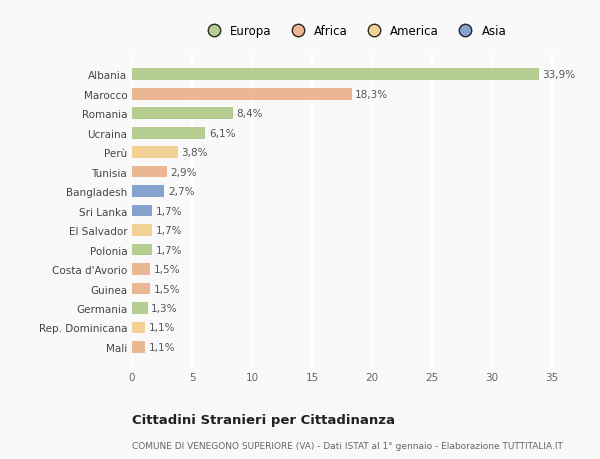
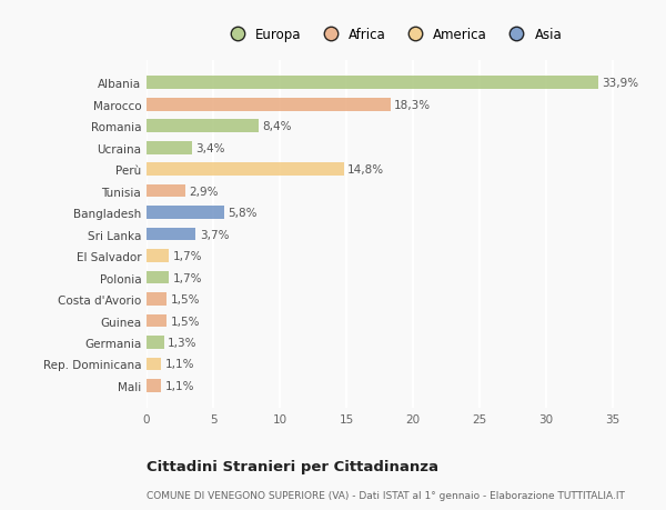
Ucraina: 6,1% -> 3,4%
Perù: 3,8% -> 14,8%
Bangladesh: 2,7% -> 5,8%
Sri Lanka: 1,7% -> 3,7%
